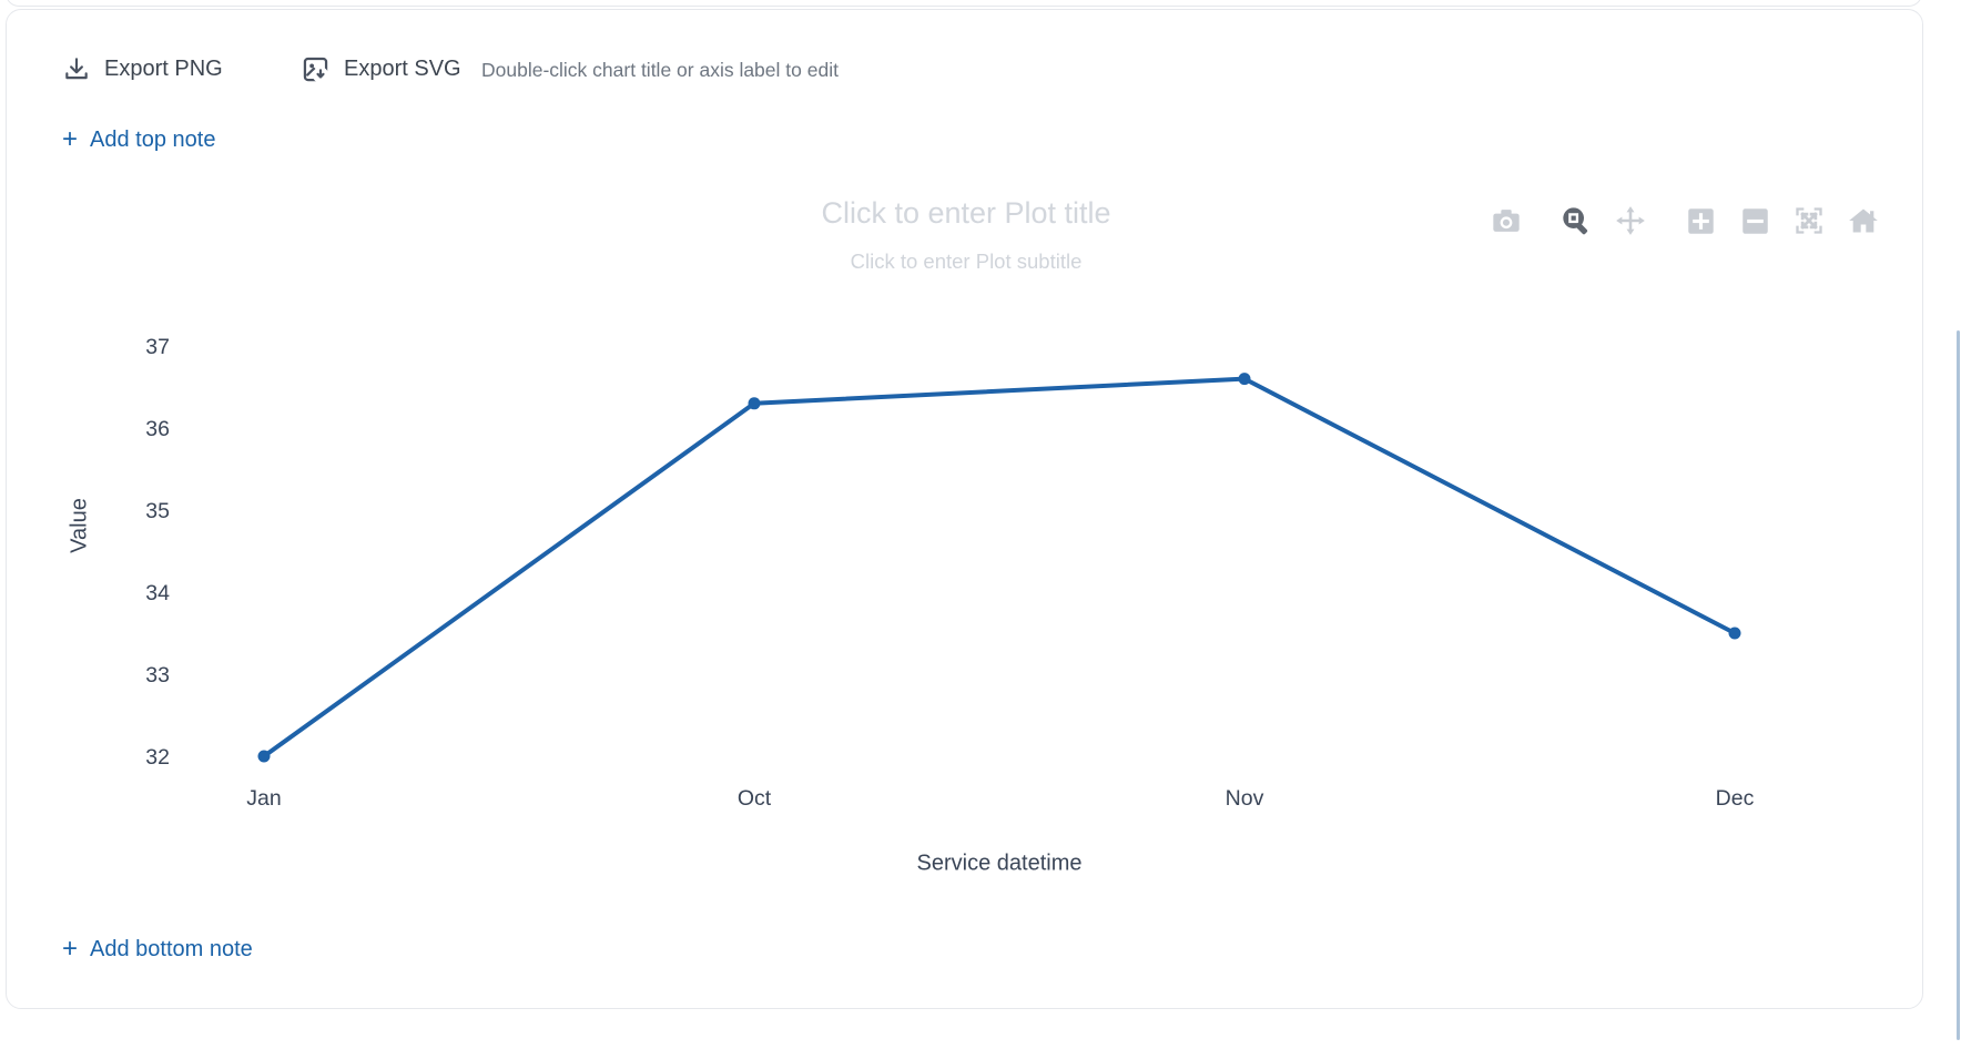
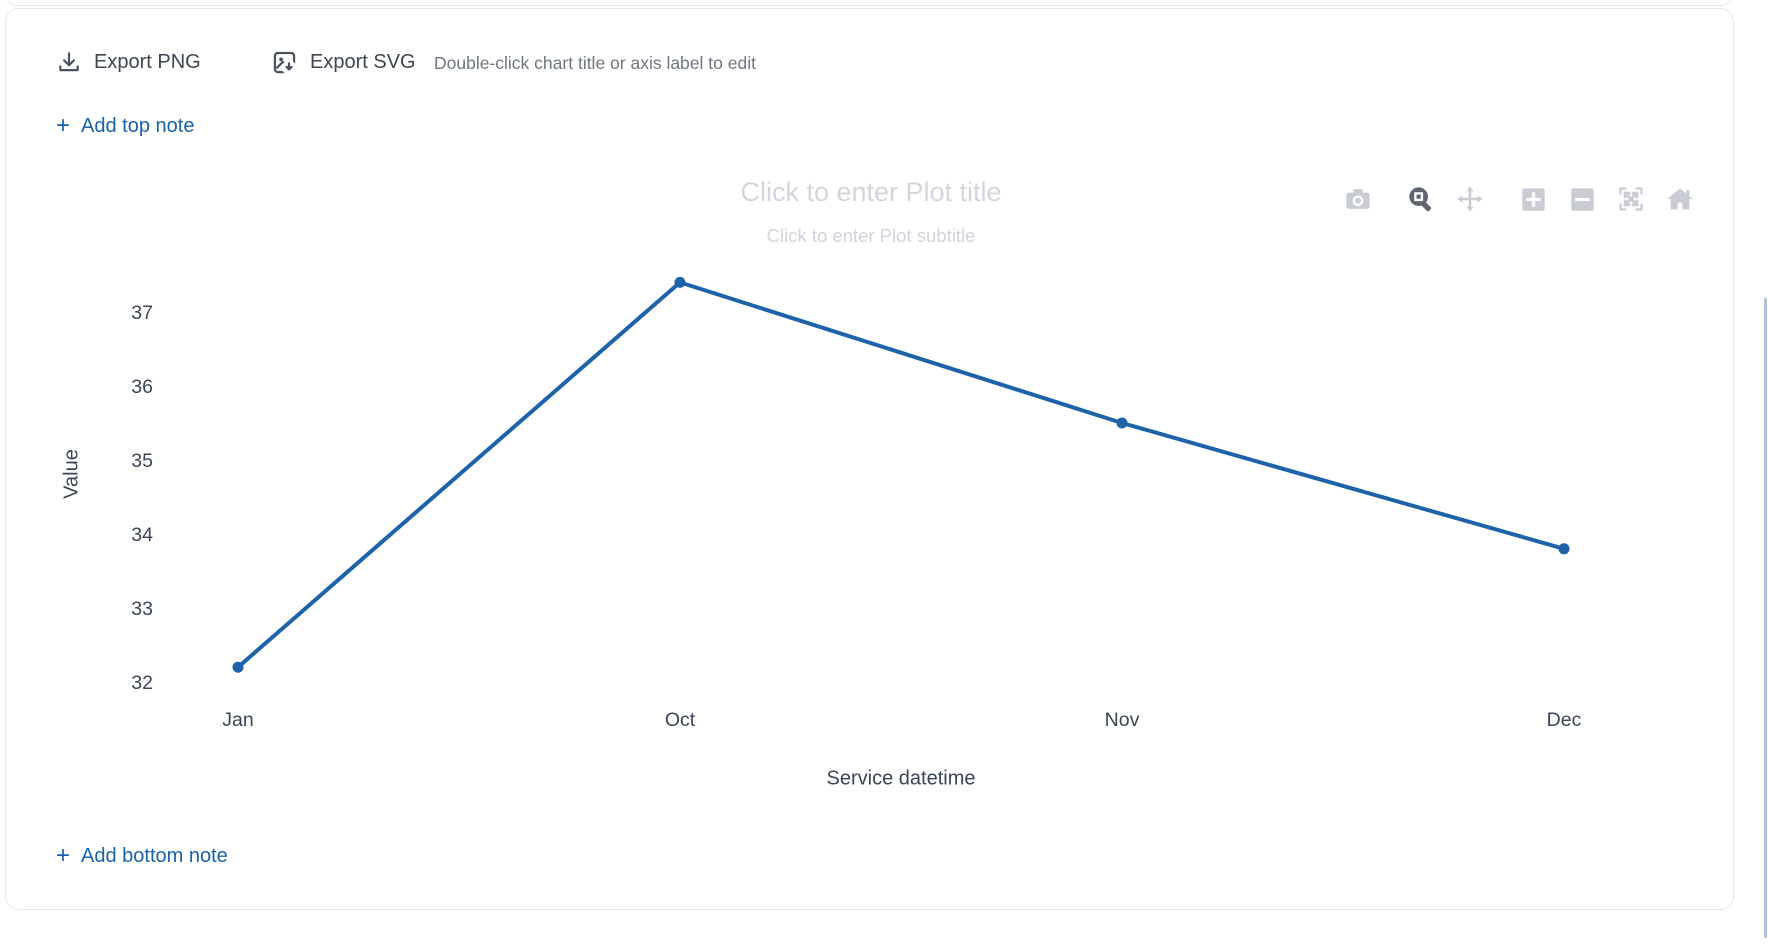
Jan: 32.0 -> 32.2
Oct: 36.3 -> 37.4
Nov: 36.6 -> 35.5
Dec: 33.5 -> 33.8
